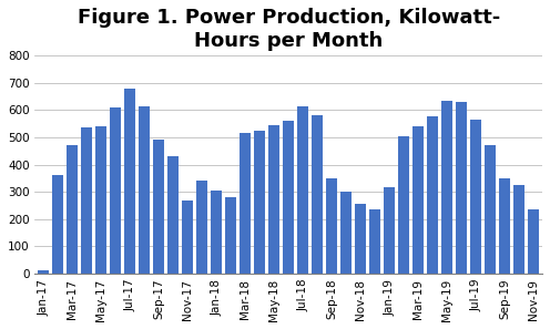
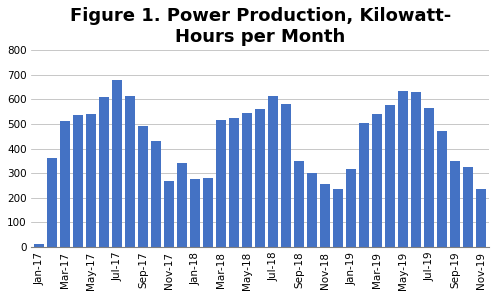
Mar-17: 470 -> 510
Jan-18: 305 -> 275
